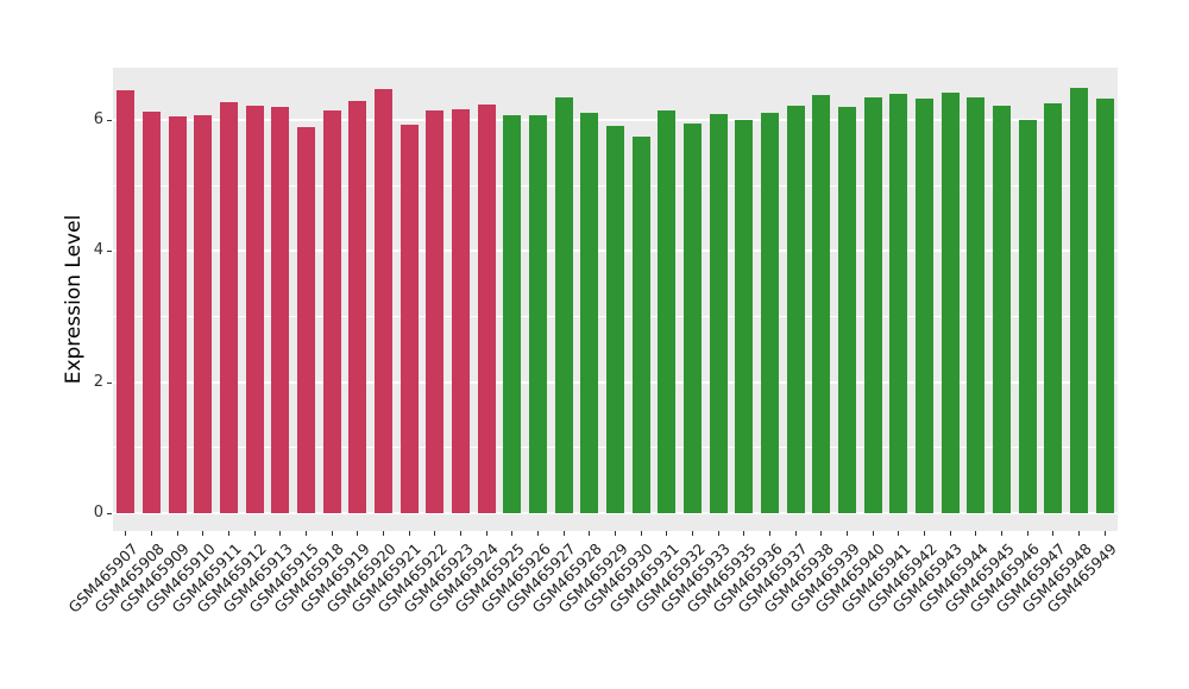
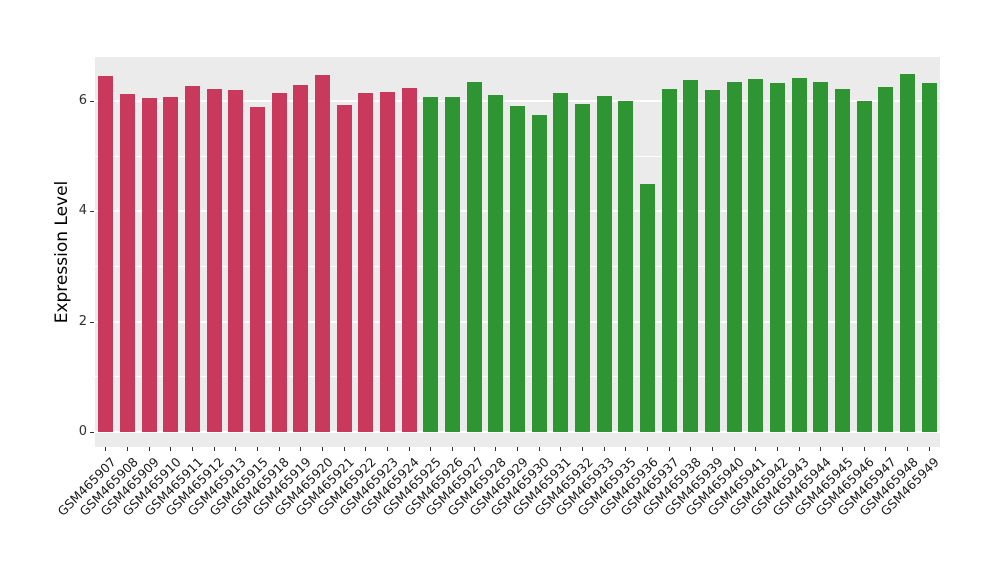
GSM465936: 6.1 -> 4.5
